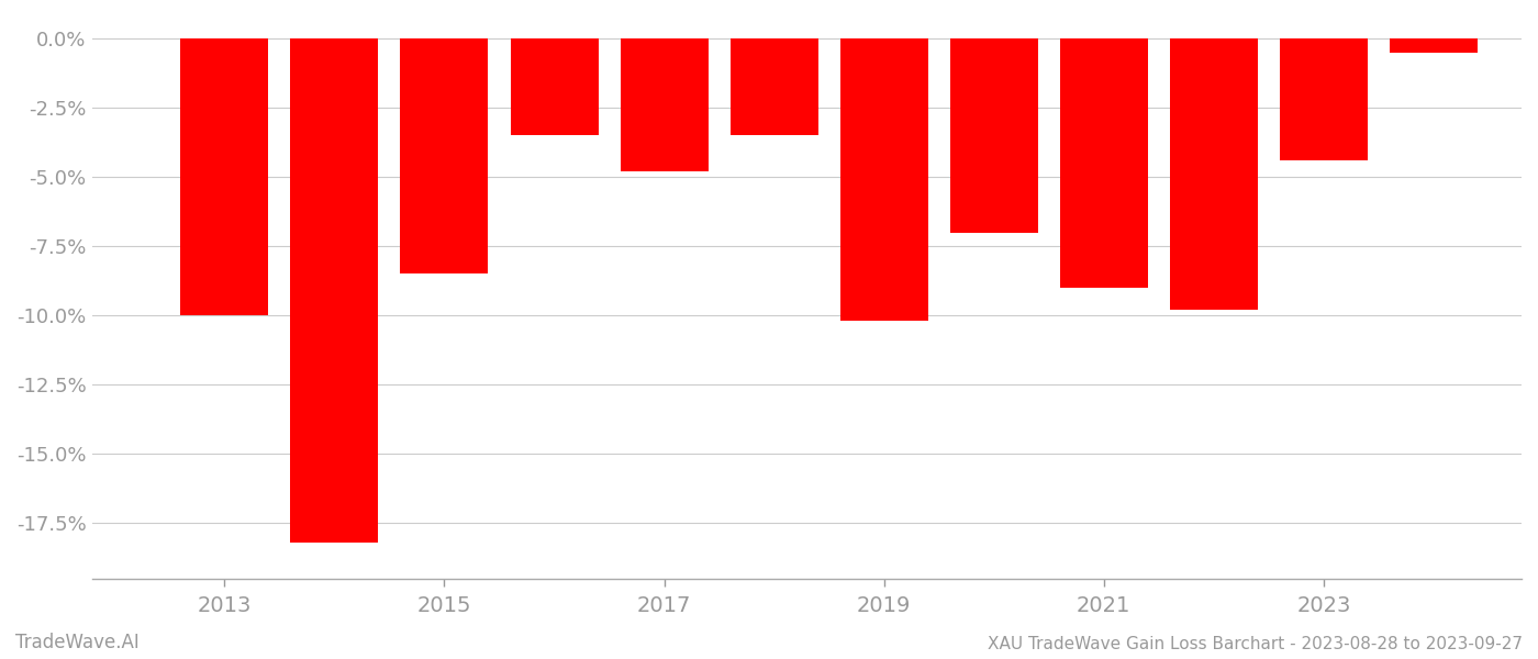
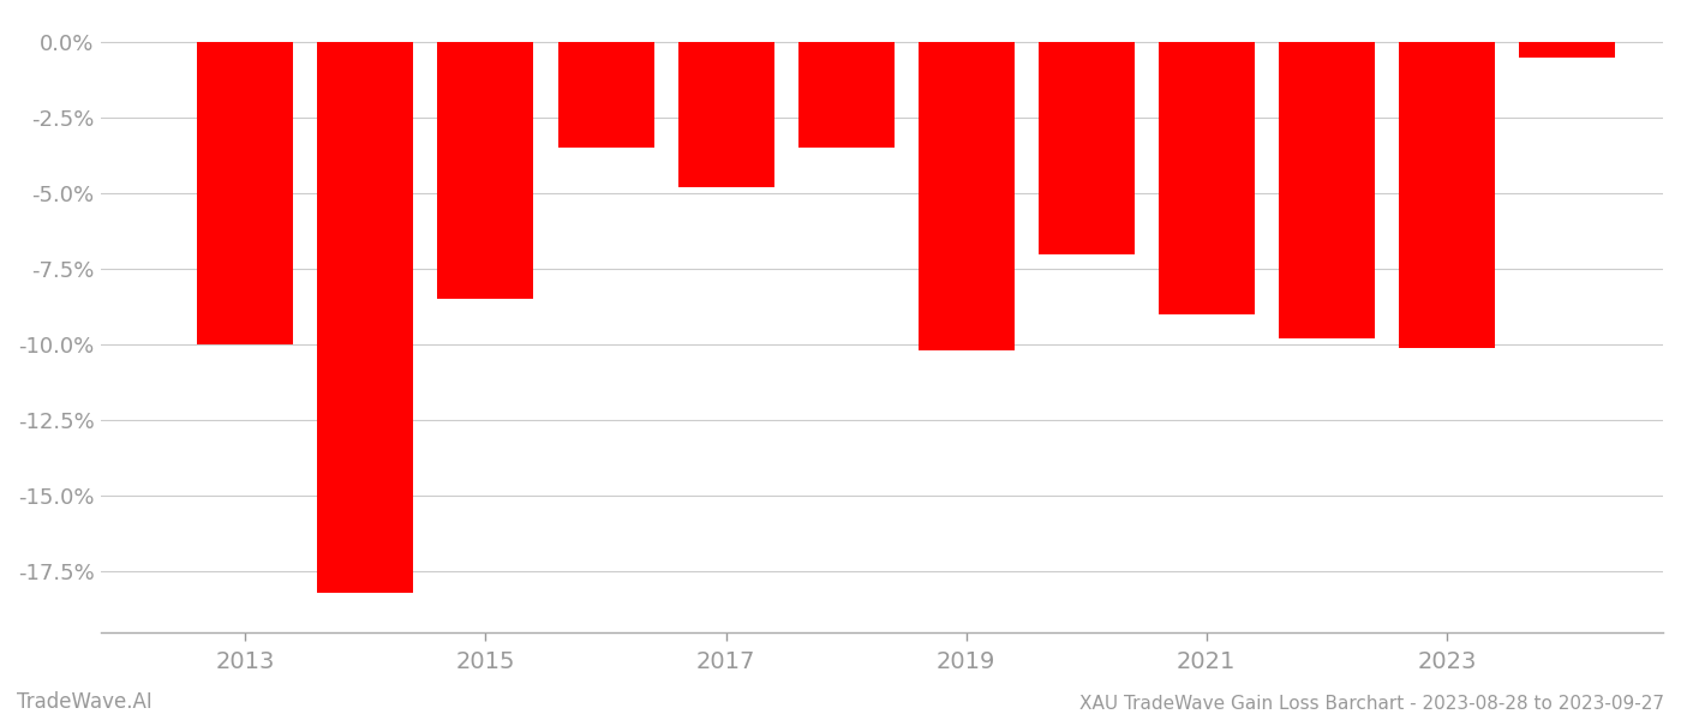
2023: -4.4% -> -10.1%
